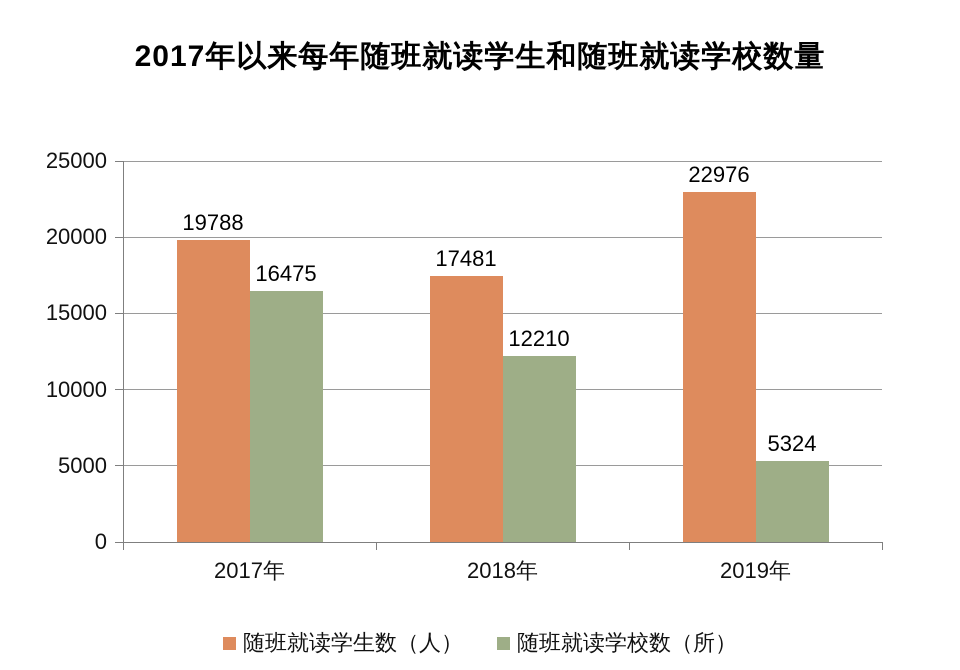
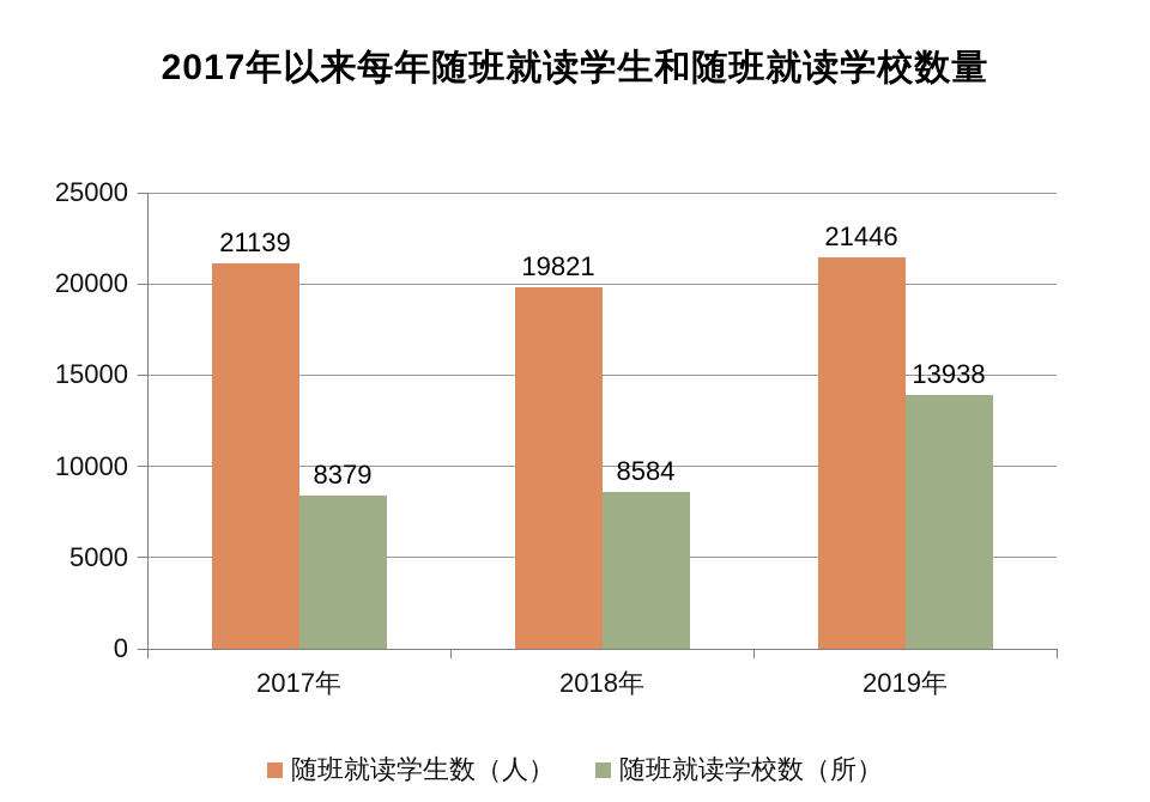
随班就读学生数（人）/2017年: 19788 -> 21139
随班就读学校数（所）/2017年: 16475 -> 8379
随班就读学生数（人）/2018年: 17481 -> 19821
随班就读学校数（所）/2018年: 12210 -> 8584
随班就读学生数（人）/2019年: 22976 -> 21446
随班就读学校数（所）/2019年: 5324 -> 13938
